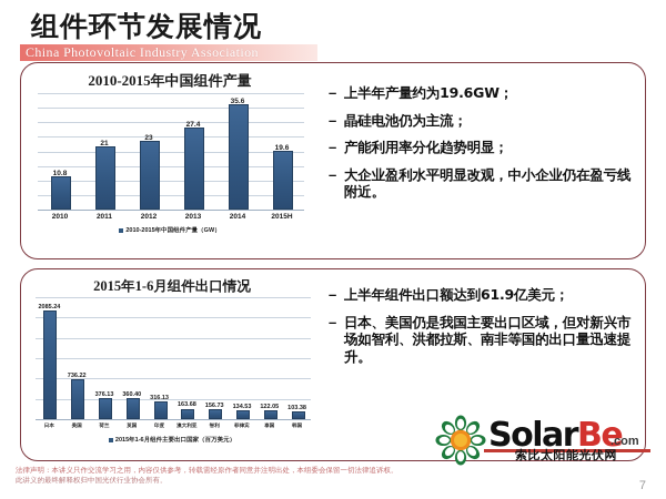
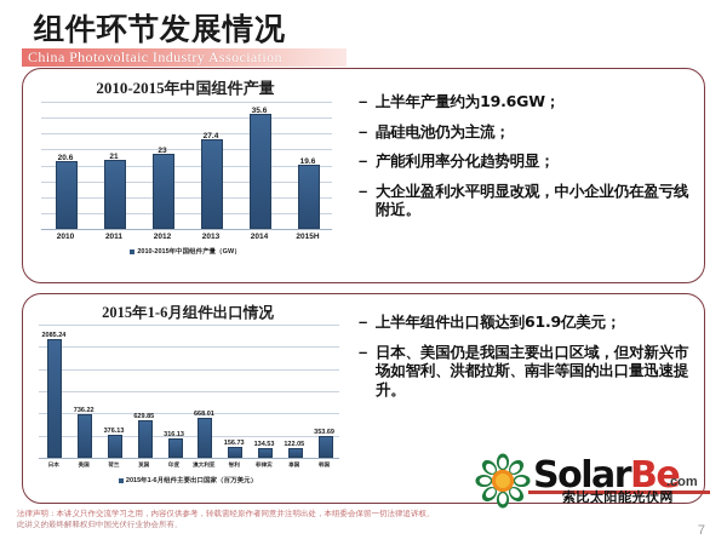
2010-2015年中国组件产量/2010: 10.8 -> 20.6
2015年1-6月组件出口情况/英国: 360.40 -> 629.85
2015年1-6月组件出口情况/澳大利亚: 163.68 -> 668.01
2015年1-6月组件出口情况/韩国: 103.38 -> 353.69
